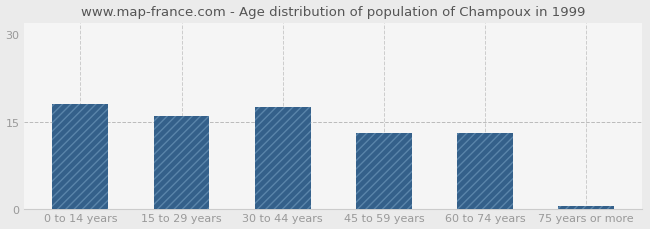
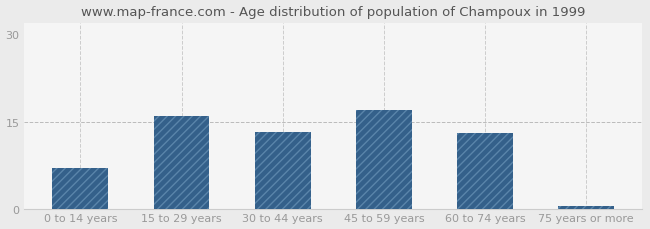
0 to 14 years: 18.0 -> 7.0
30 to 44 years: 17.5 -> 13.2
45 to 59 years: 13.0 -> 17.0
